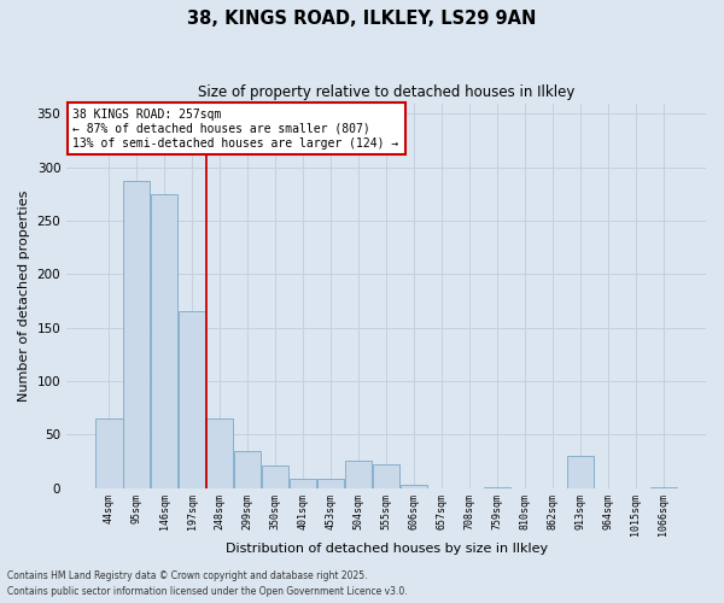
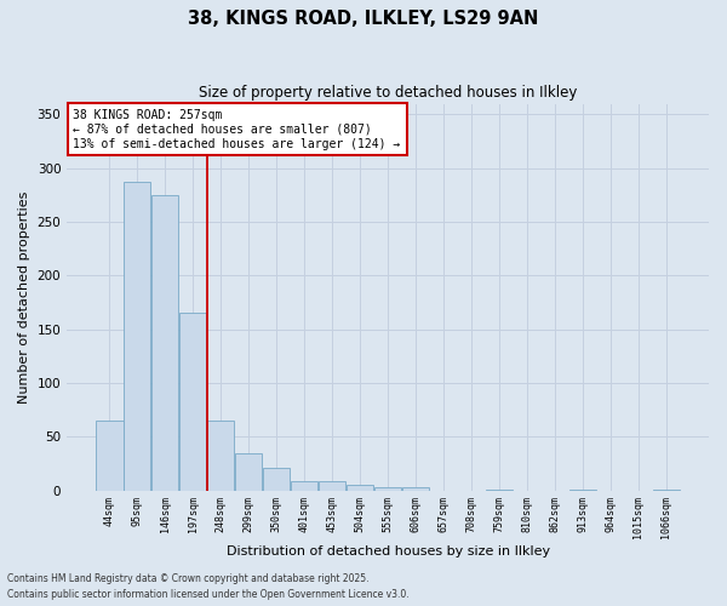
504sqm: 26 -> 5
555sqm: 22 -> 3
913sqm: 30 -> 1
